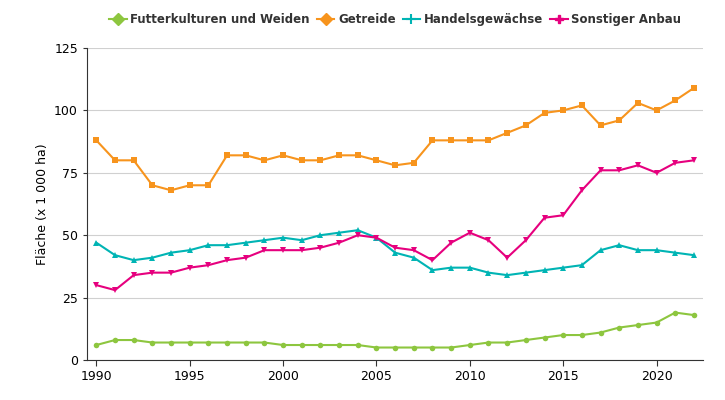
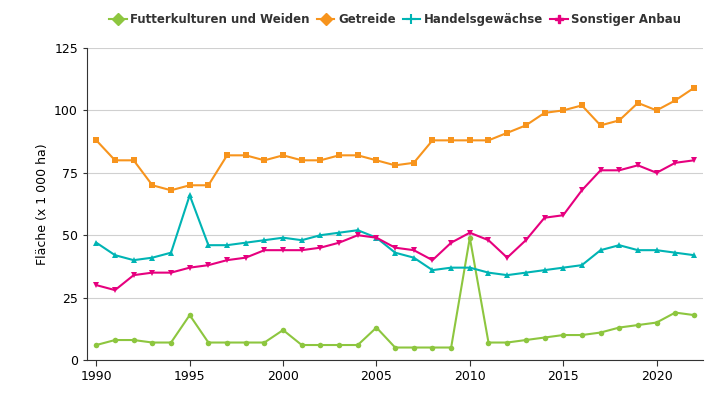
Futterkulturen und Weiden/1995: 7 -> 18
Handelsgewächse/1995: 44 -> 66
Futterkulturen und Weiden/2000: 6 -> 12
Futterkulturen und Weiden/2005: 5 -> 13
Futterkulturen und Weiden/2010: 6 -> 49
